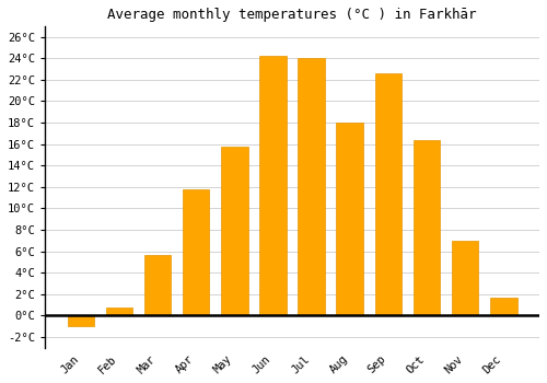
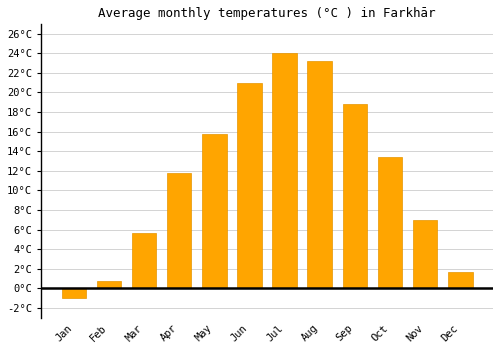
Jun: 24.2°C -> 21.0°C
Aug: 18.0°C -> 23.2°C
Sep: 22.6°C -> 18.8°C
Oct: 16.4°C -> 13.4°C
